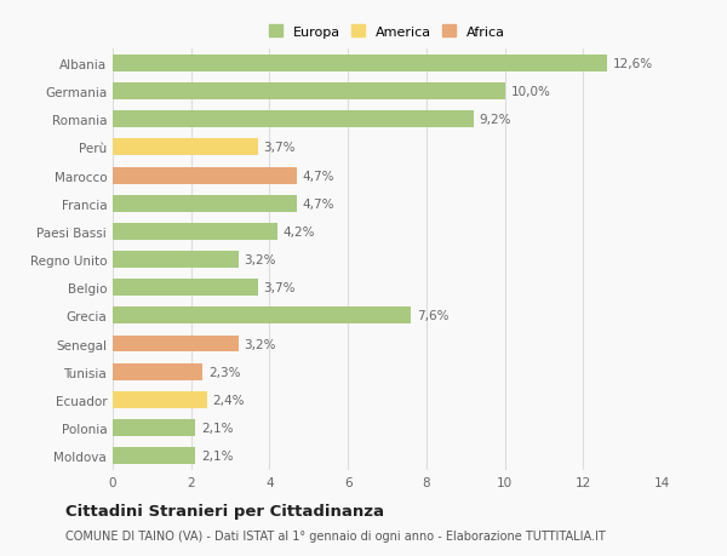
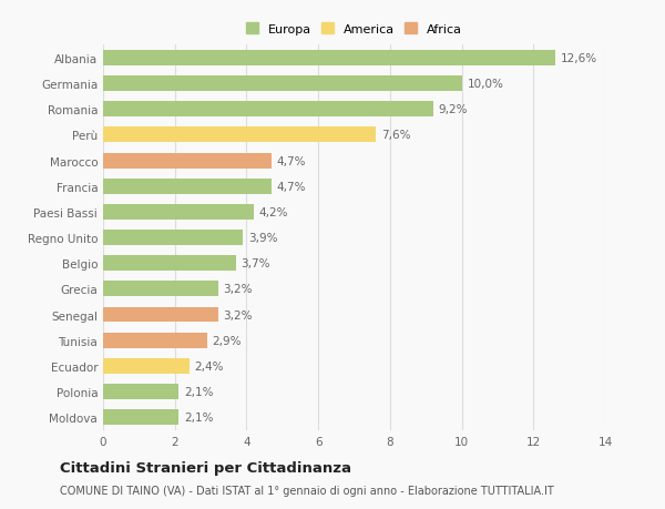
Perù: 3,7% -> 7,6%
Regno Unito: 3,2% -> 3,9%
Grecia: 7,6% -> 3,2%
Tunisia: 2,3% -> 2,9%
